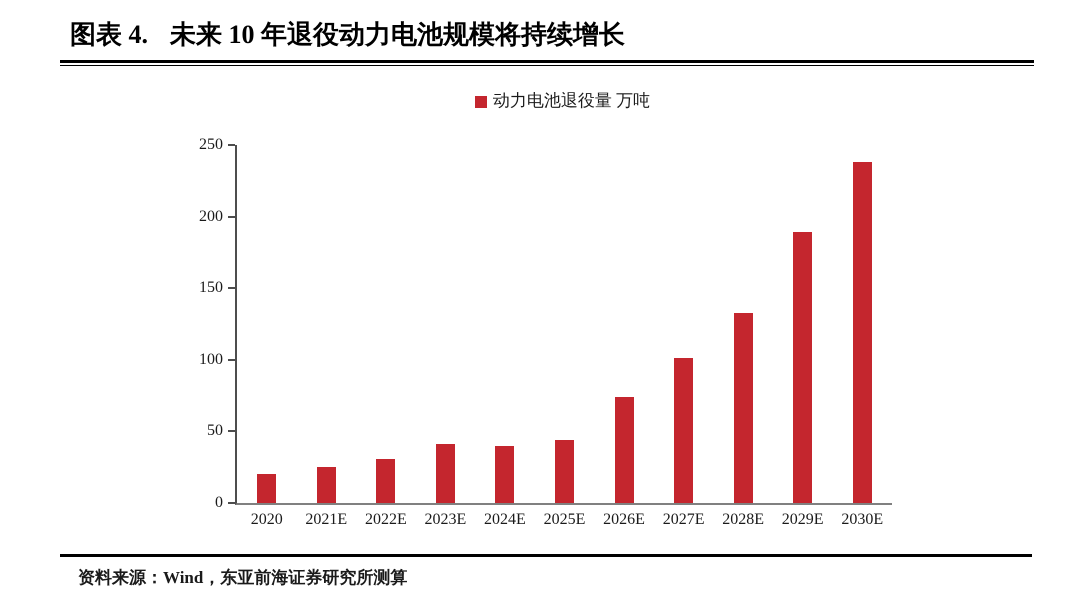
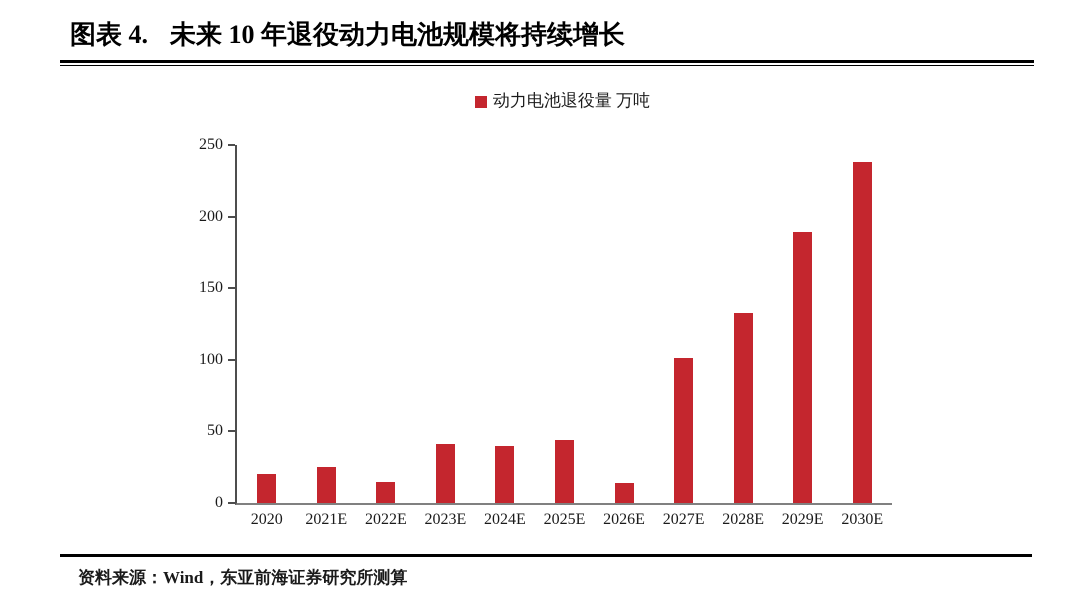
2022E: 31 -> 15
2026E: 74 -> 14
